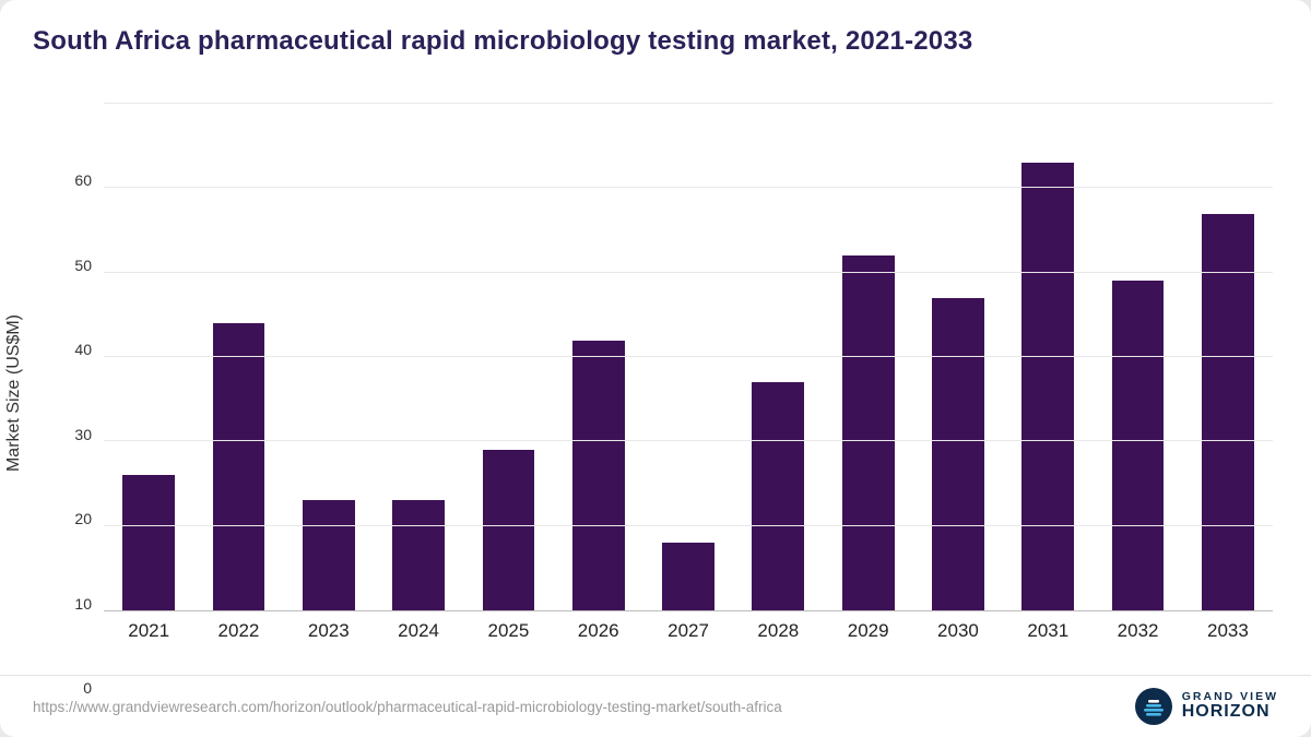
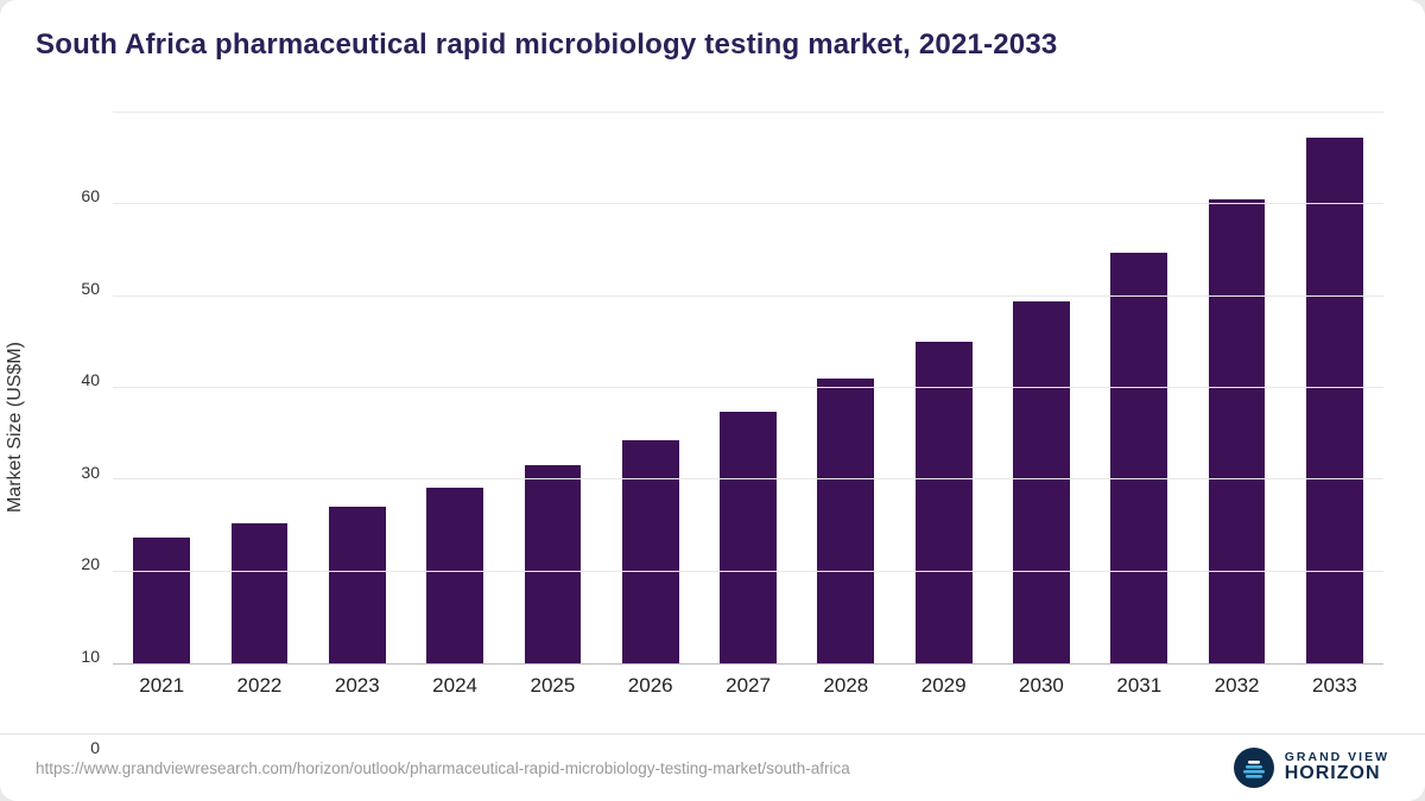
2021: 16 -> 14
2022: 34 -> 15
2023: 13 -> 17
2024: 13 -> 19
2025: 19 -> 22
2026: 32 -> 24
2027: 8 -> 27
2028: 27 -> 31
2029: 42 -> 35
2030: 37 -> 40
2031: 53 -> 45
2032: 39 -> 50
2033: 47 -> 57
